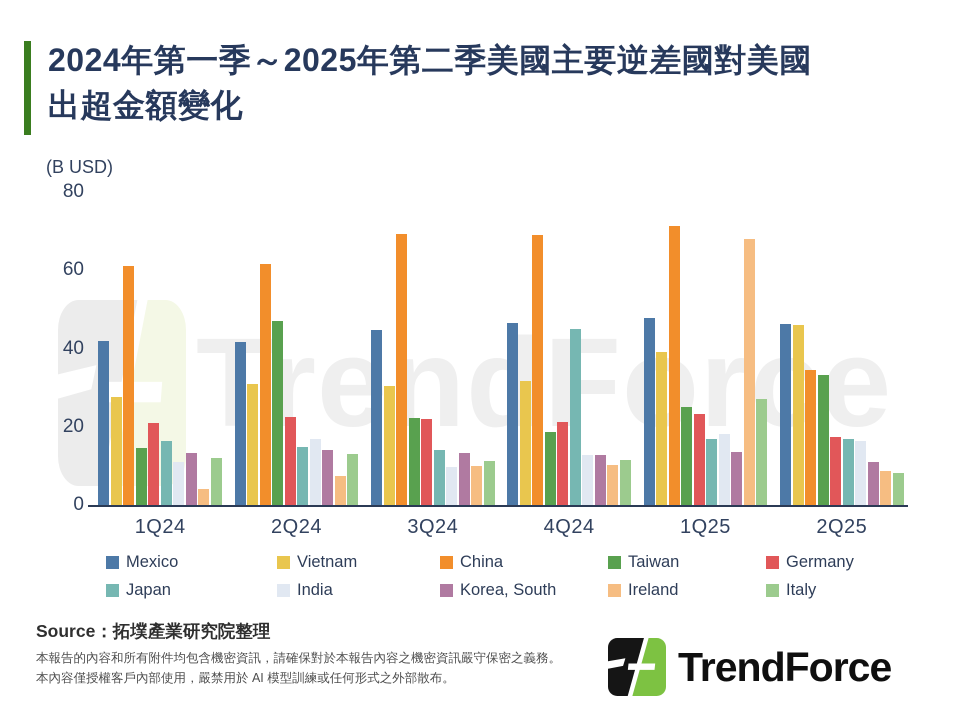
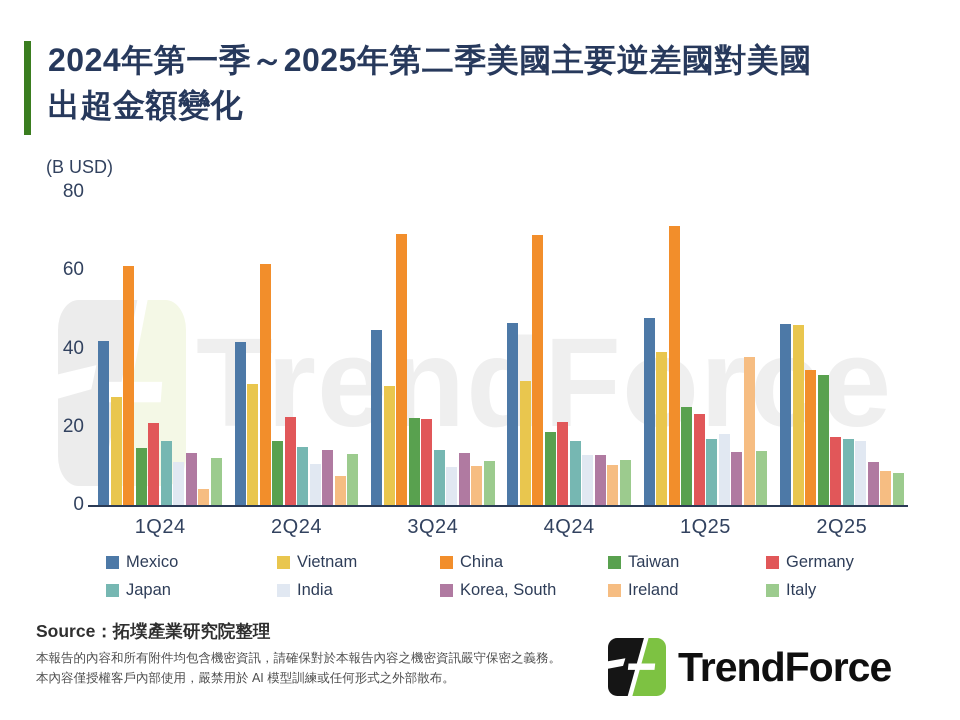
Taiwan/2Q24: 47 -> 16
India/2Q24: 17 -> 11
Japan/4Q24: 45 -> 16
Ireland/1Q25: 68 -> 38
Italy/1Q25: 27 -> 14
